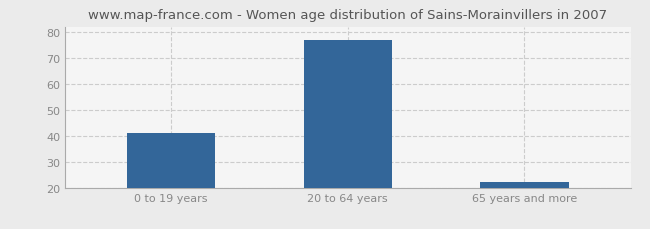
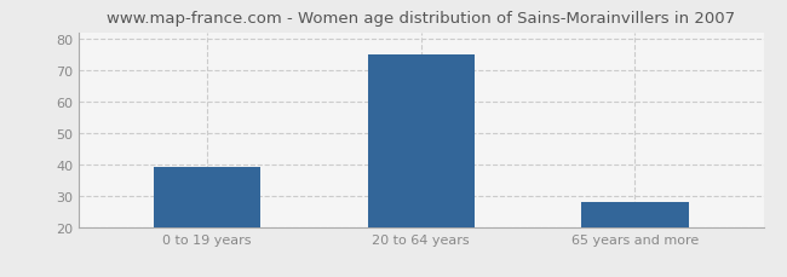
0 to 19 years: 41 -> 39
20 to 64 years: 77 -> 75
65 years and more: 22 -> 28
